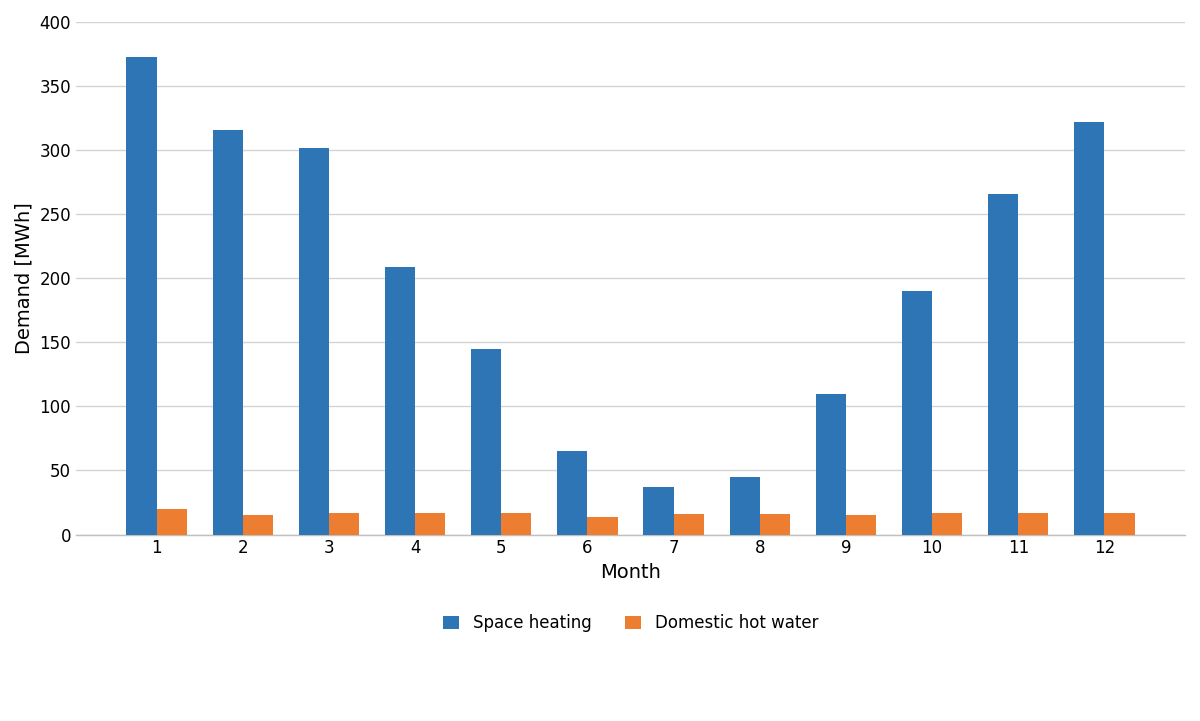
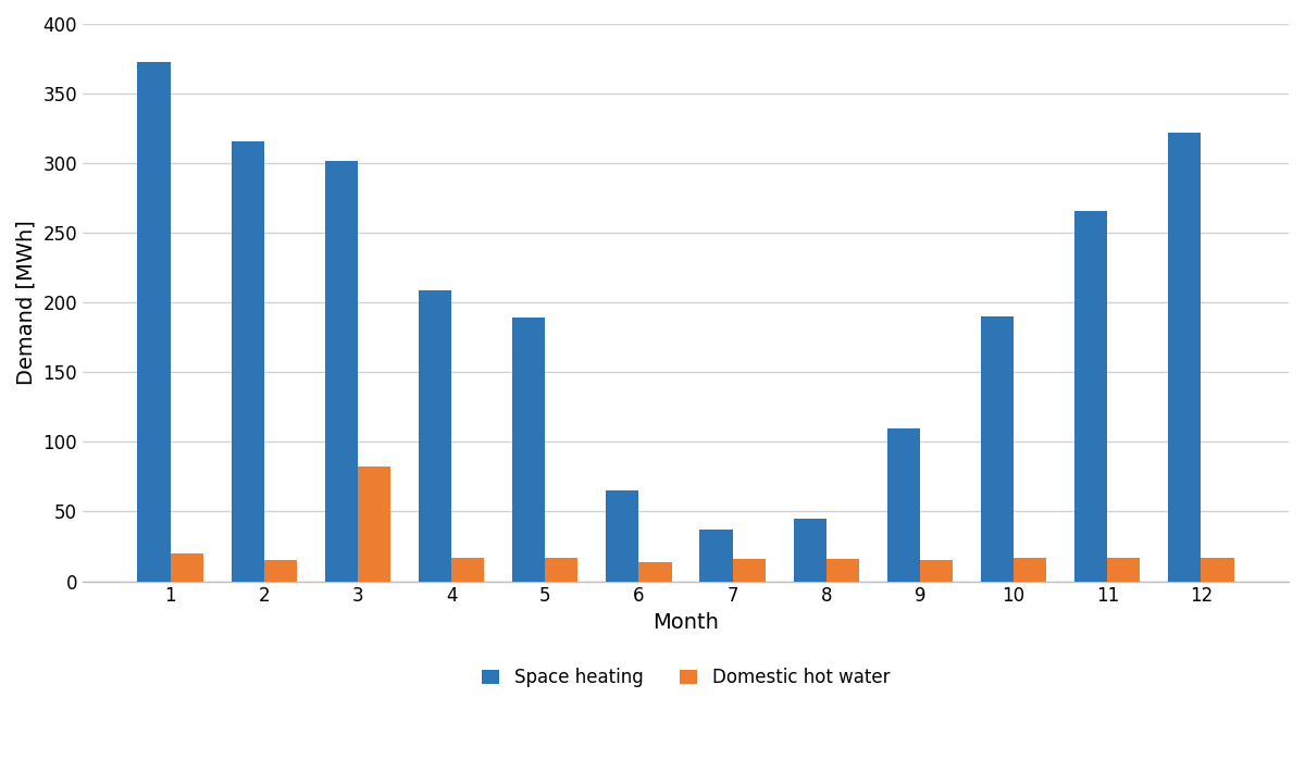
Domestic hot water/3: 17 -> 82
Space heating/5: 145 -> 189
